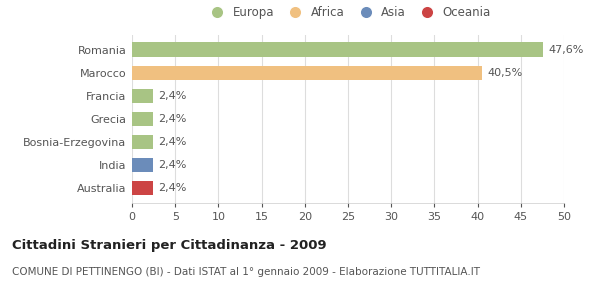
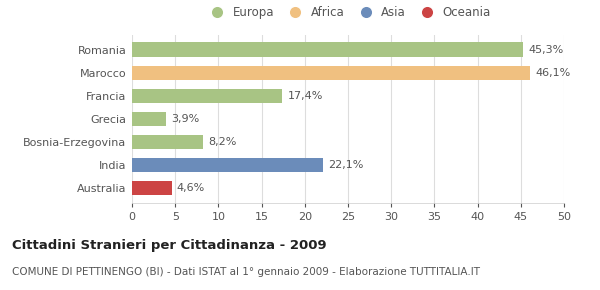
Romania: 47,6% -> 45,3%
Marocco: 40,5% -> 46,1%
Francia: 2,4% -> 17,4%
Grecia: 2,4% -> 3,9%
Bosnia-Erzegovina: 2,4% -> 8,2%
India: 2,4% -> 22,1%
Australia: 2,4% -> 4,6%
